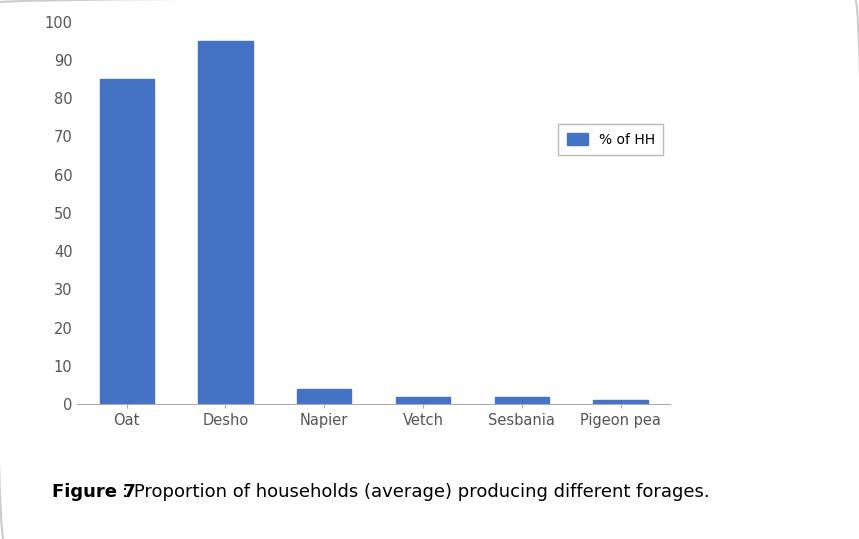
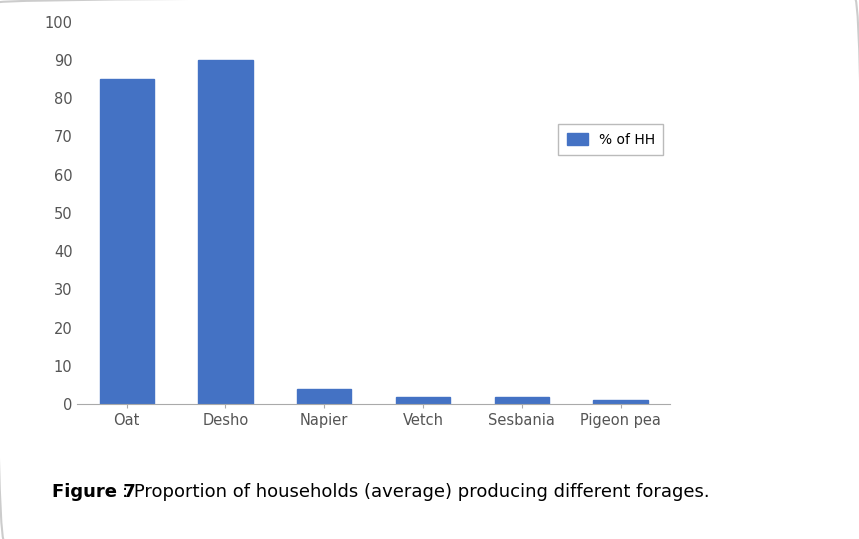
Desho: 95 -> 90
